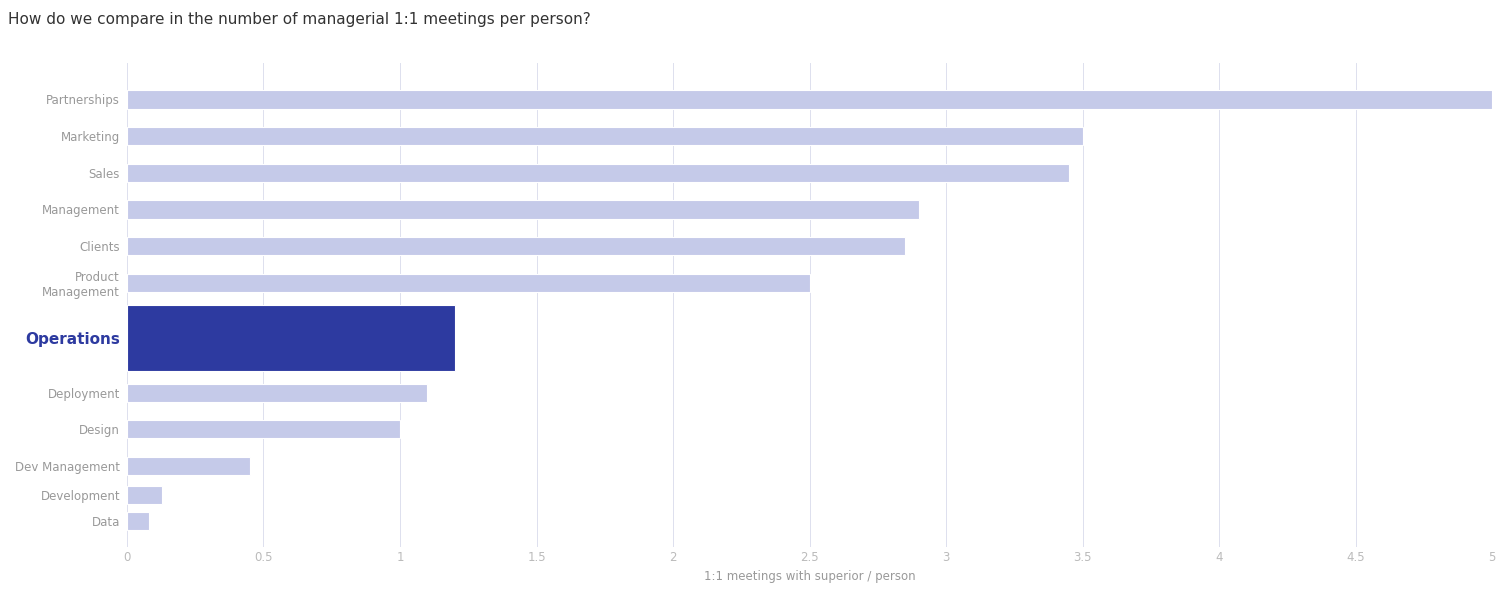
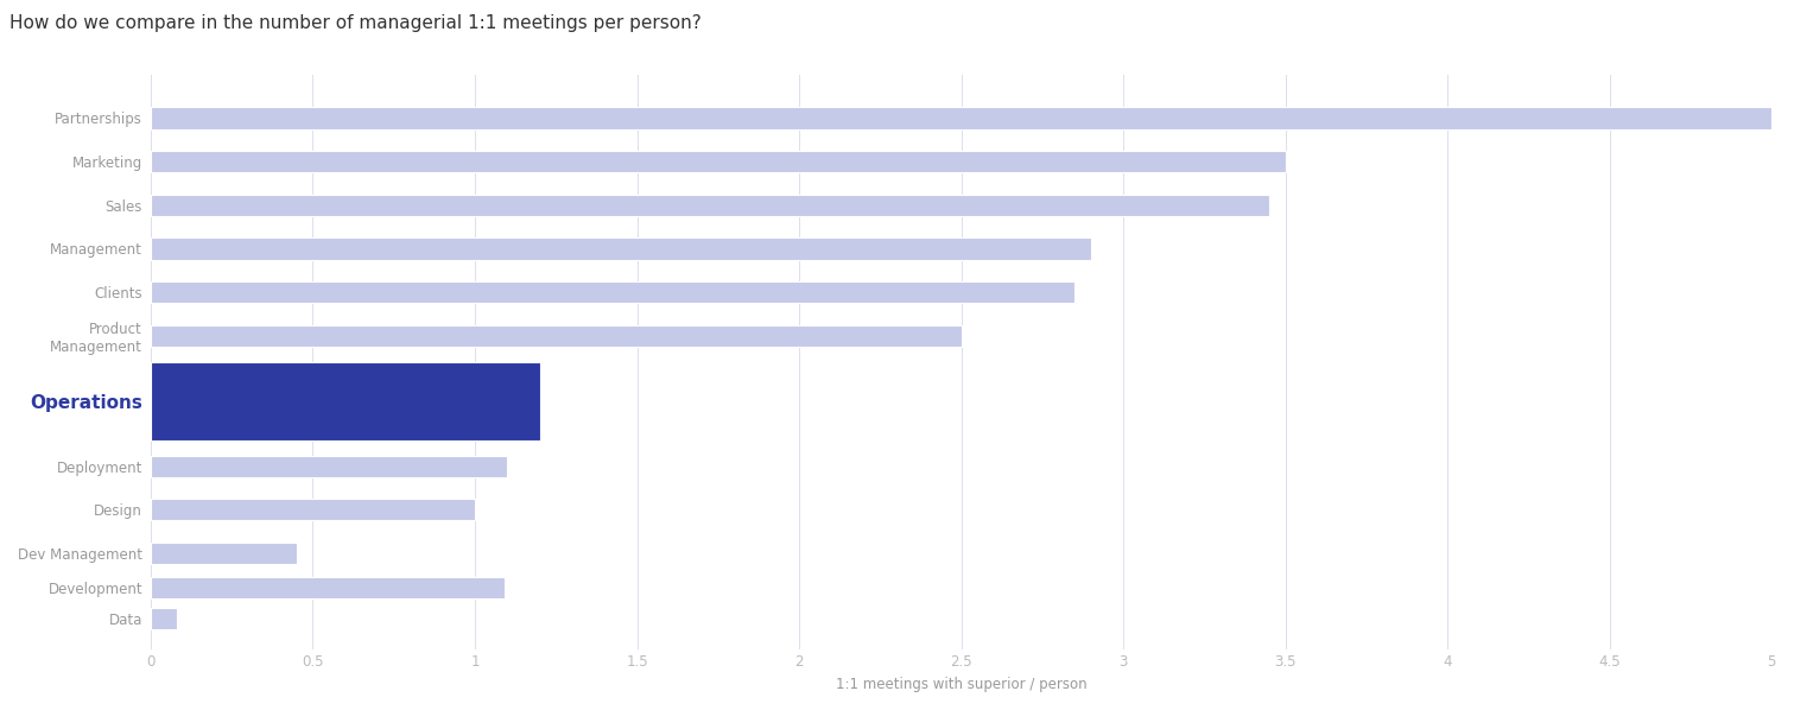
Development: 0.13 -> 1.09
